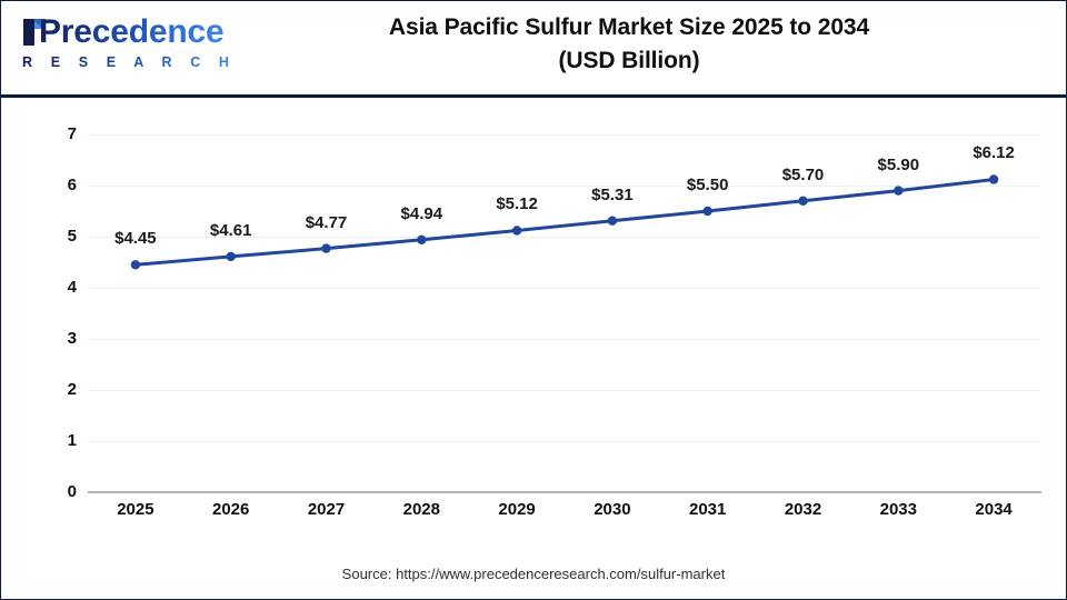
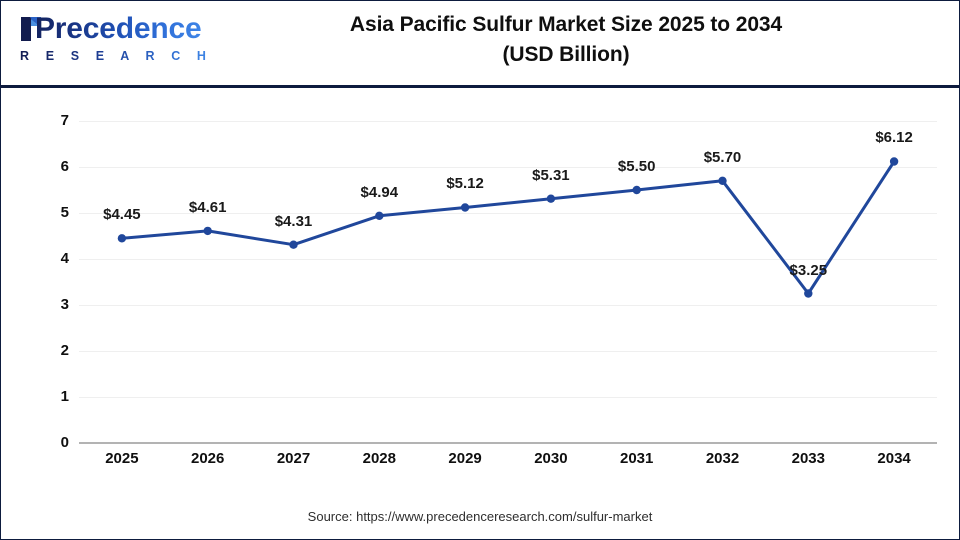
2027: $4.77 -> $4.31
2033: $5.90 -> $3.25
